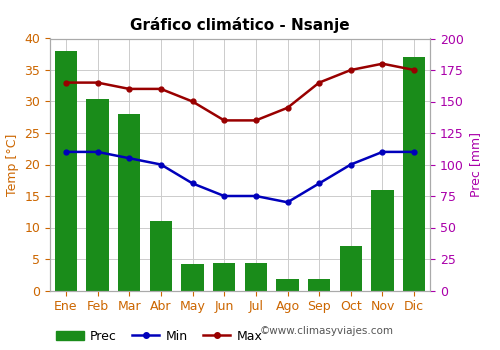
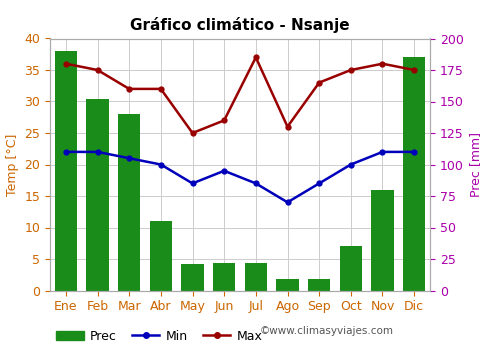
Max/Ene: 33 -> 36
Max/Feb: 33 -> 35
Max/May: 30 -> 25
Min/Jun: 15 -> 19
Min/Jul: 15 -> 17
Max/Jul: 27 -> 37
Max/Ago: 29 -> 26
